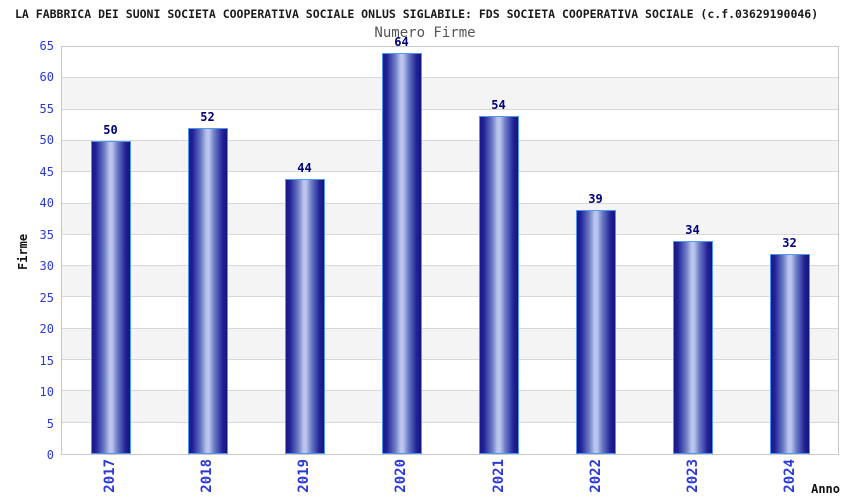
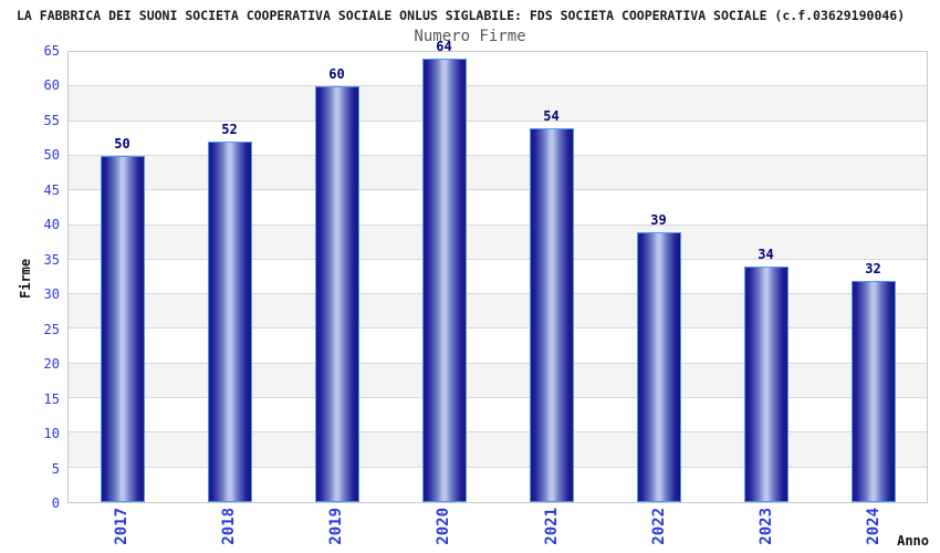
2019: 44 -> 60
